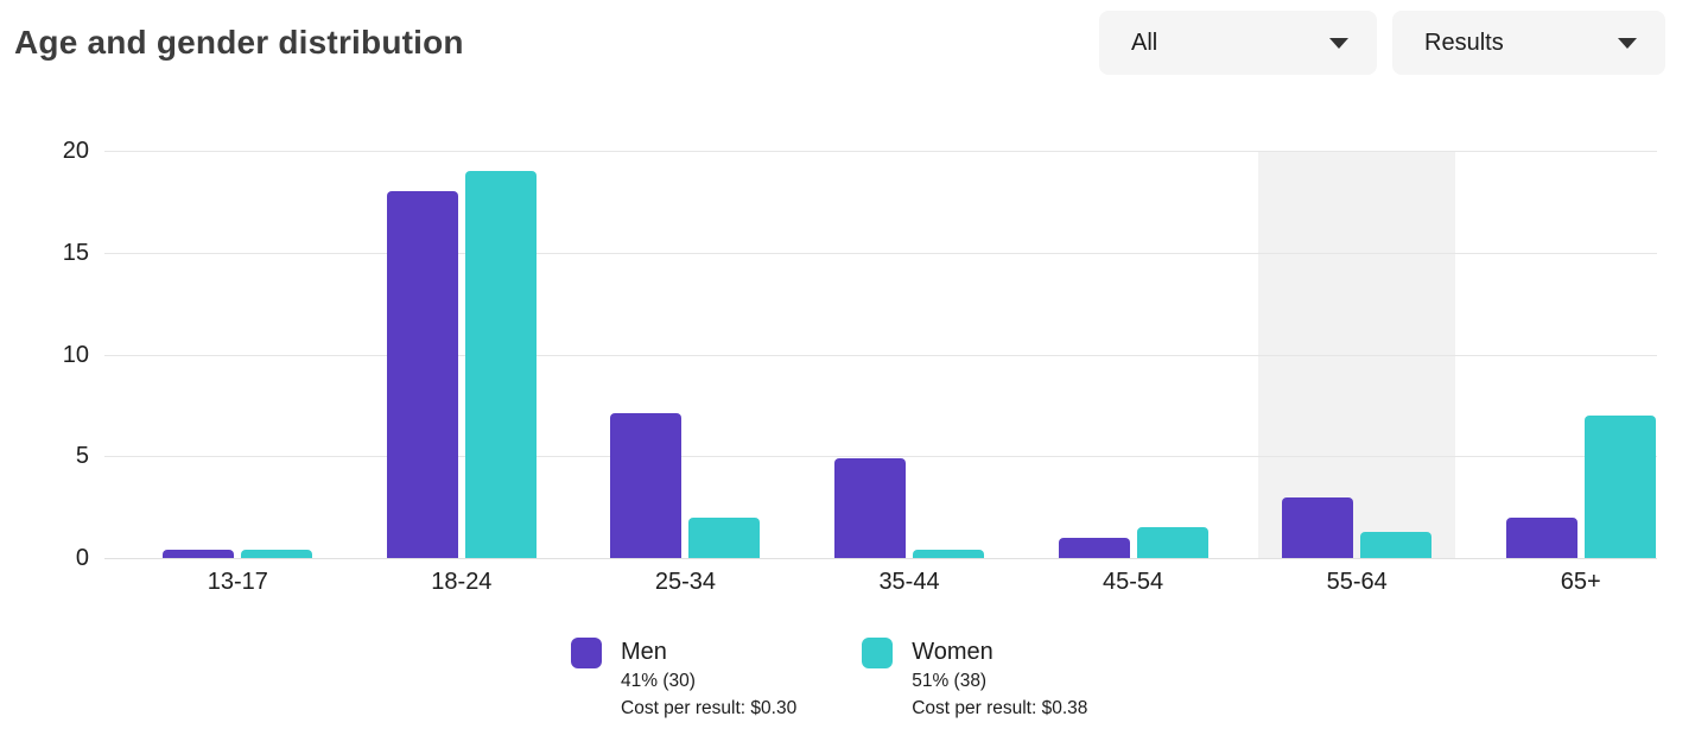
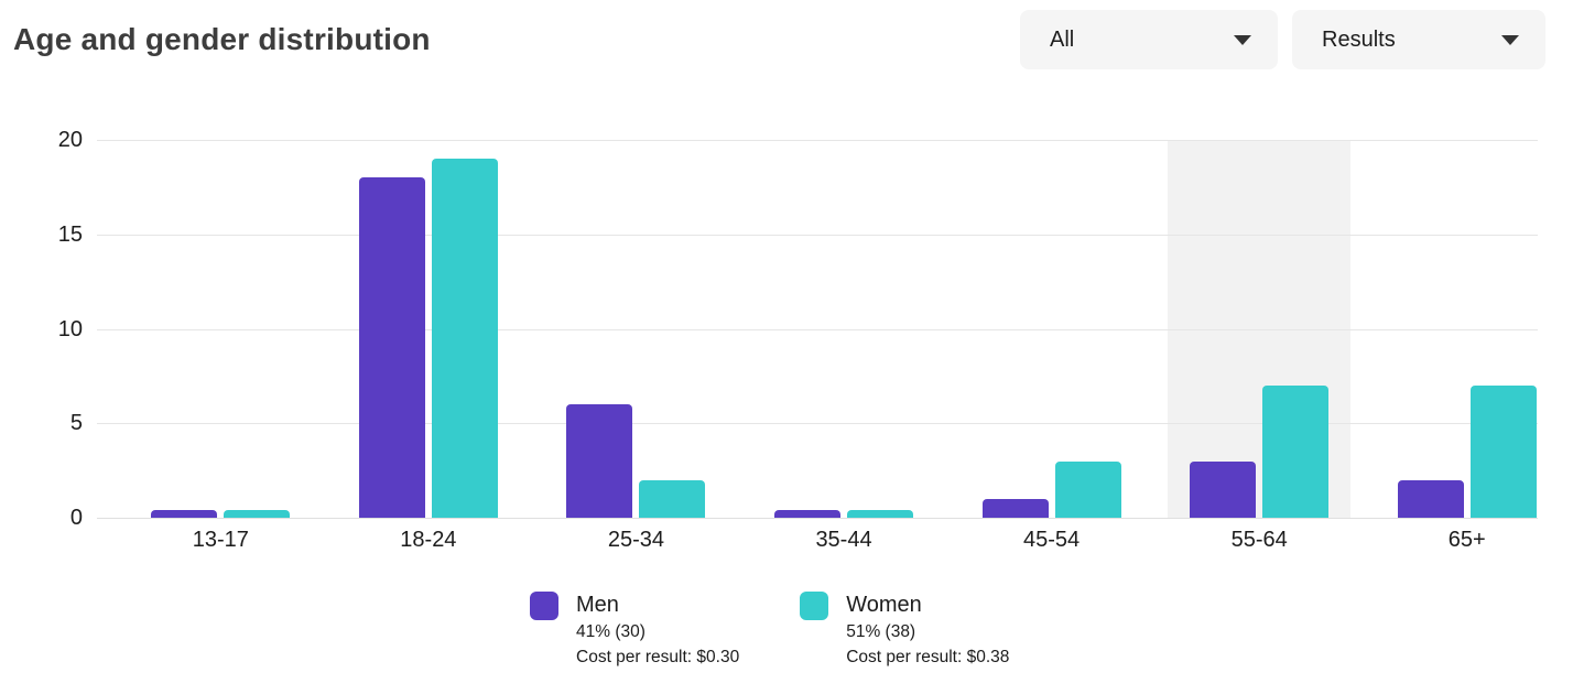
Men/25-34: 7.1 -> 6.0
Men/35-44: 4.9 -> 0.4
Women/45-54: 1.5 -> 3.0
Women/55-64: 1.3 -> 7.0
